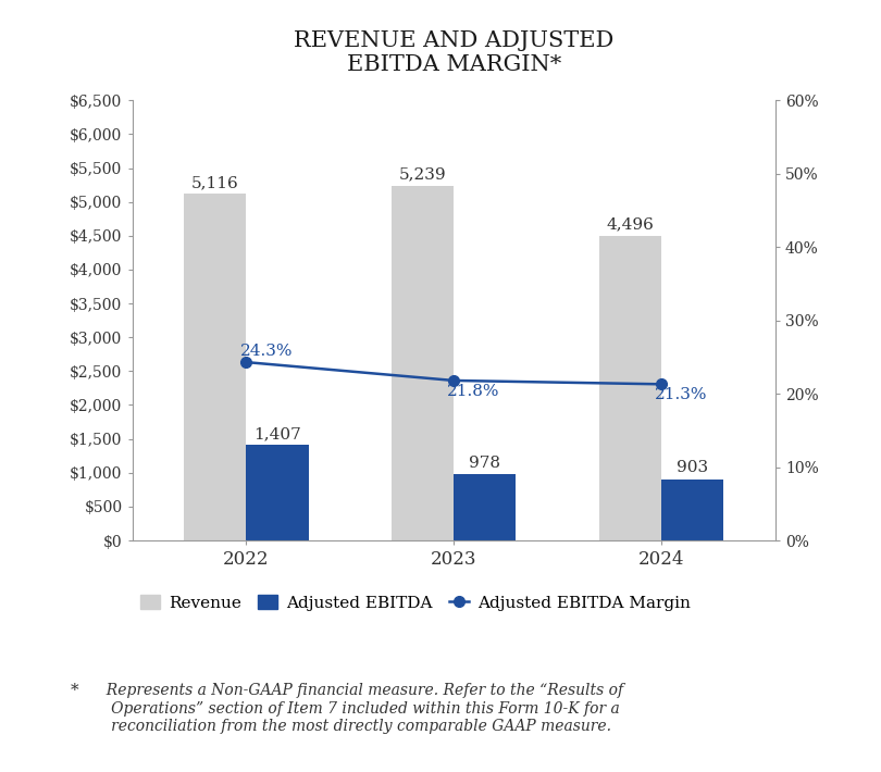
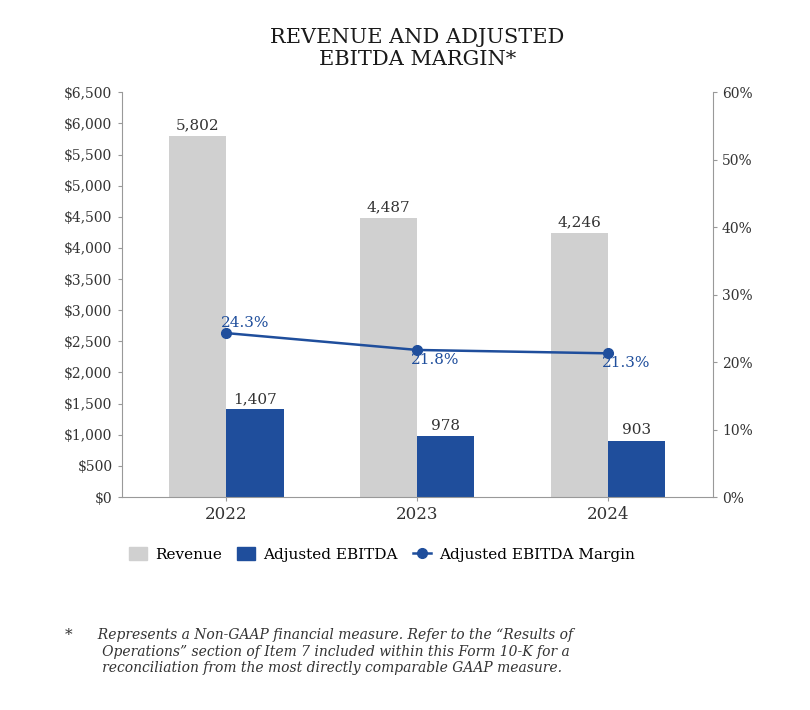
Revenue/2022: 5,116 -> 5,802
Revenue/2023: 5,239 -> 4,487
Revenue/2024: 4,496 -> 4,246
